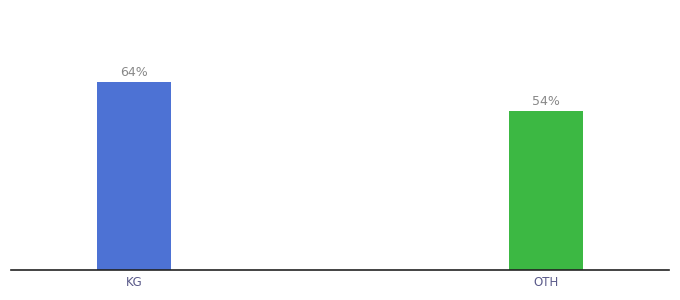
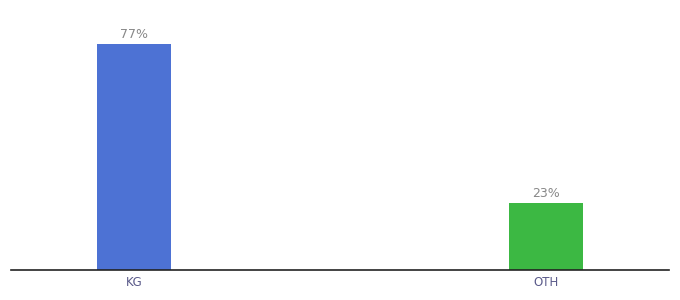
KG: 64% -> 77%
OTH: 54% -> 23%
